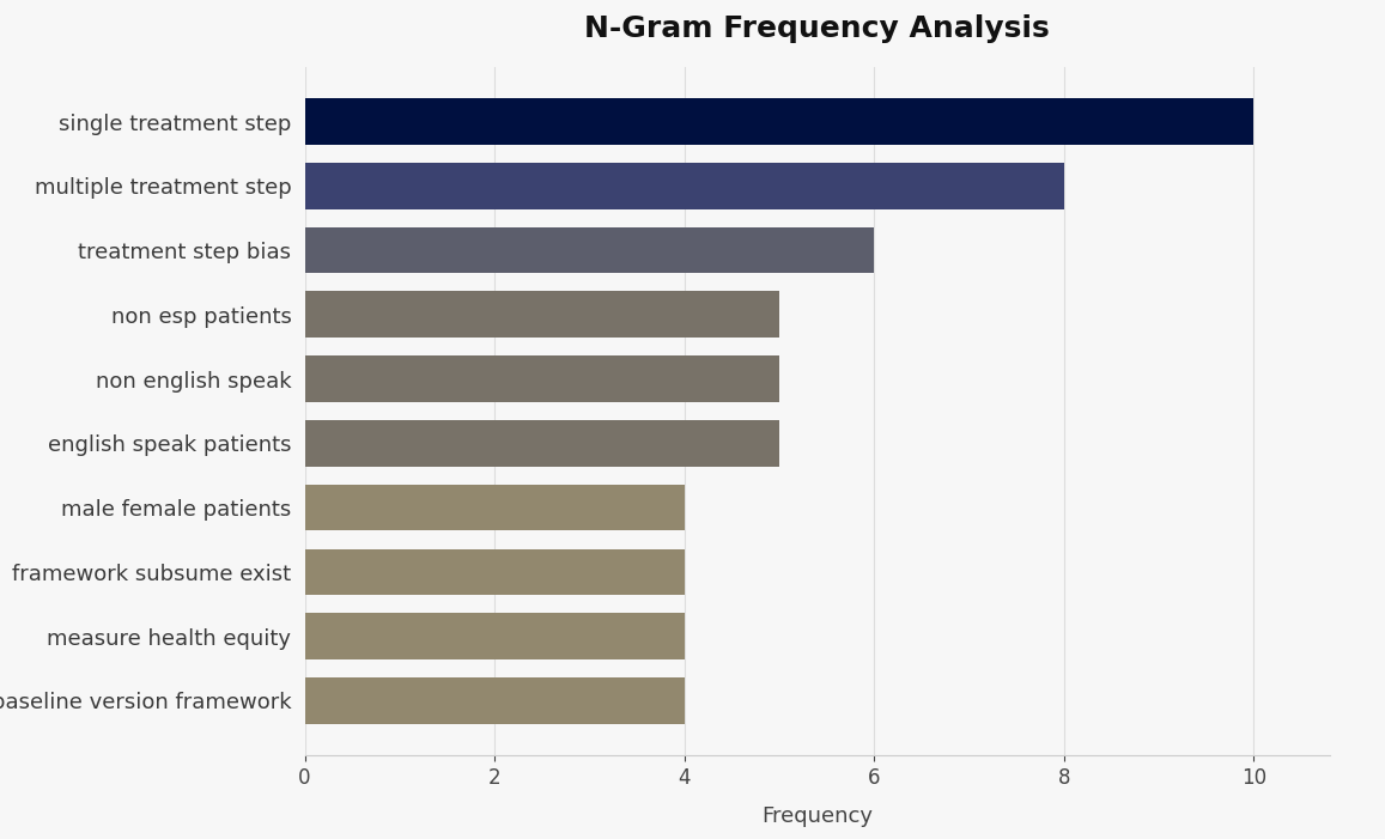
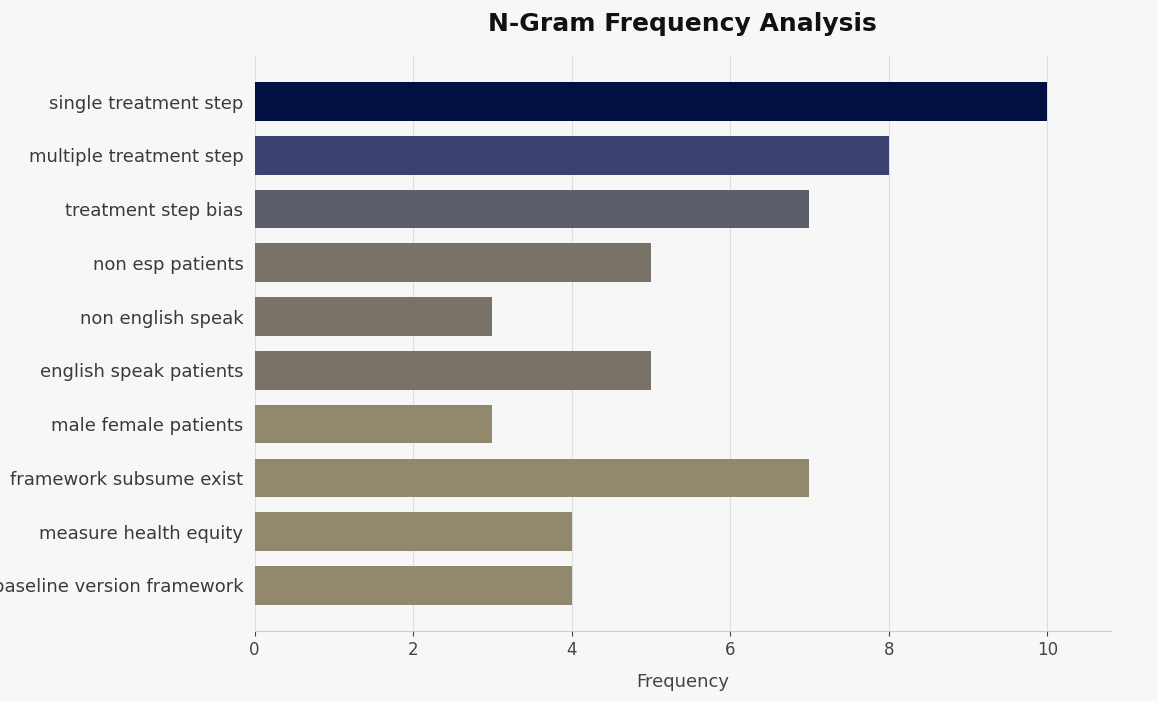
treatment step bias: 6 -> 7
non english speak: 5 -> 3
male female patients: 4 -> 3
framework subsume exist: 4 -> 7
